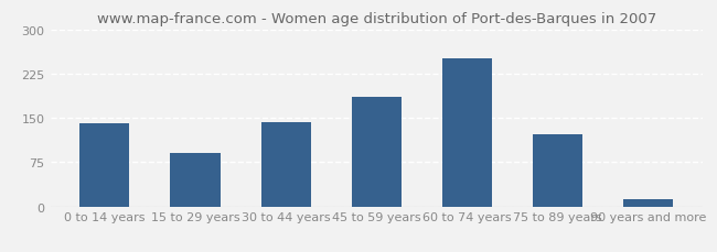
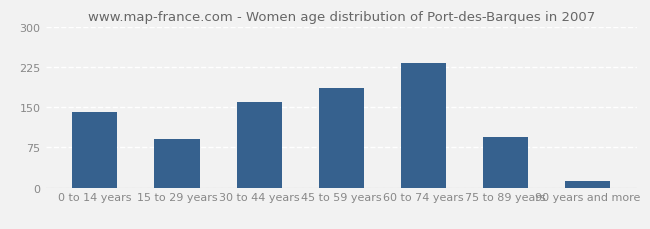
30 to 44 years: 142 -> 160
60 to 74 years: 250 -> 232
75 to 89 years: 122 -> 95
